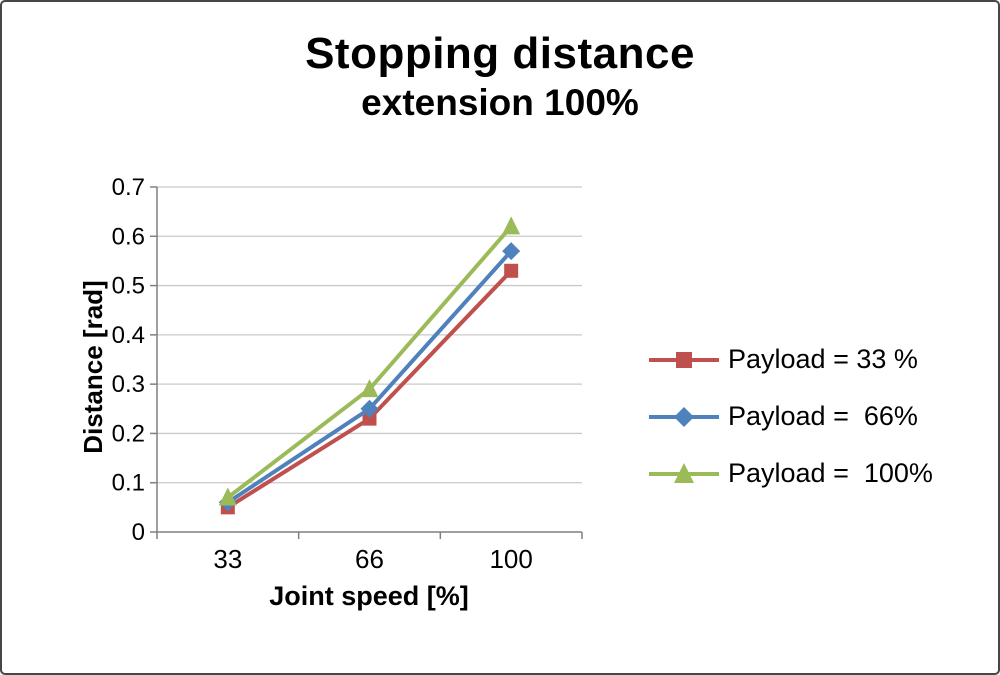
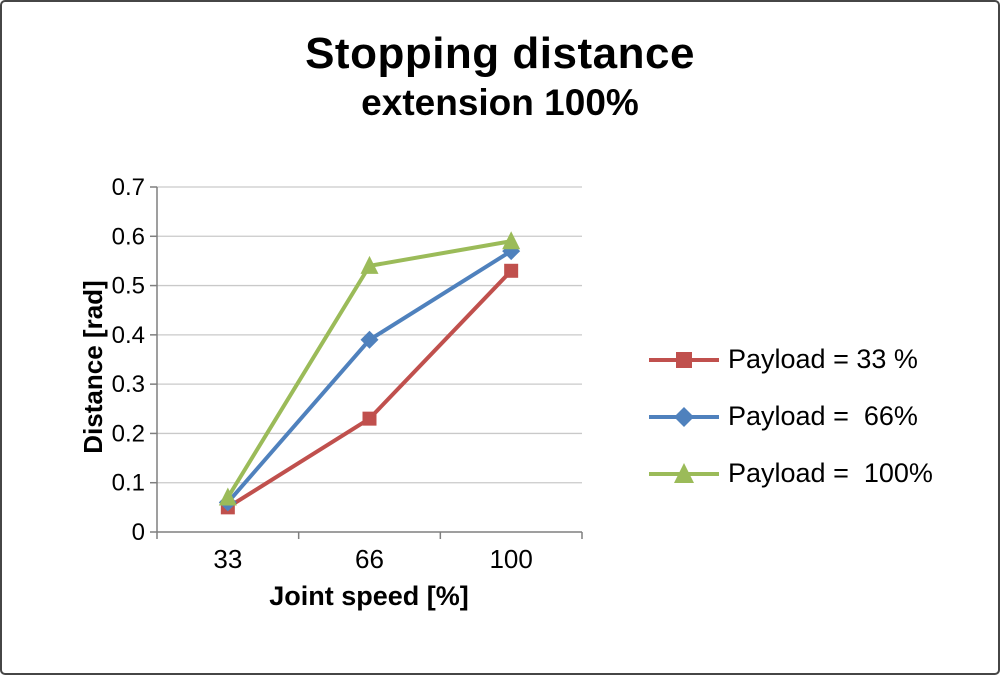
Payload = 66%/66: 0.25 -> 0.39
Payload = 100%/66: 0.29 -> 0.54
Payload = 100%/100: 0.62 -> 0.59
